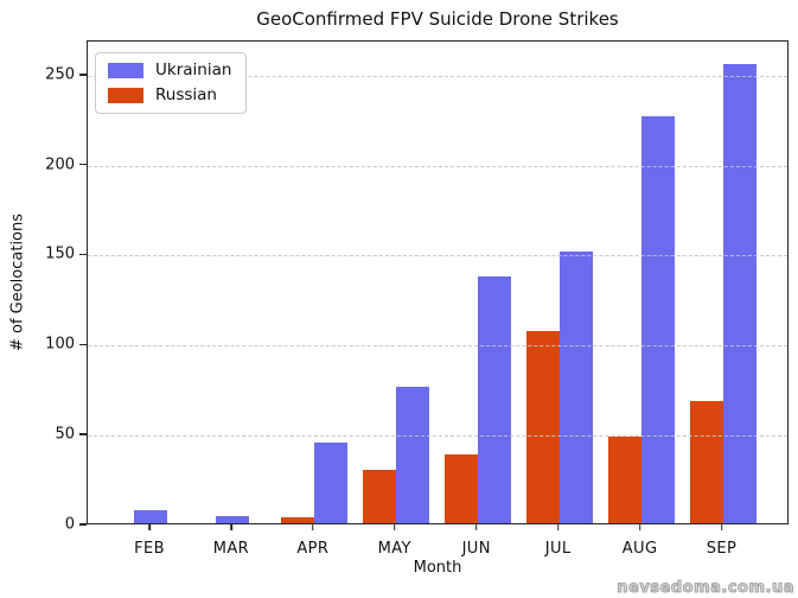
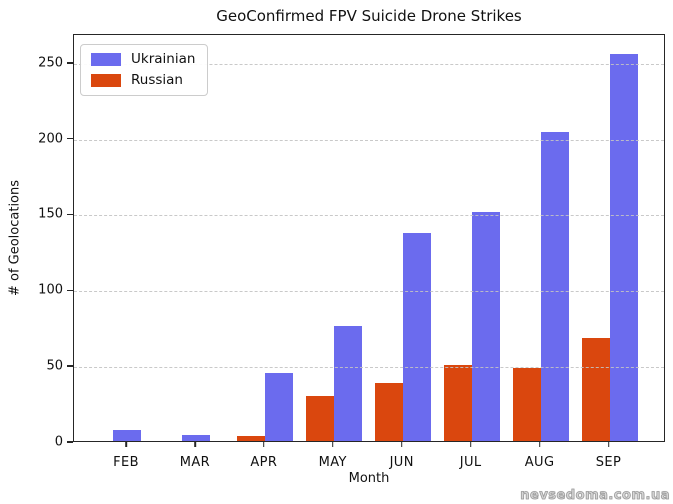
Russian/JUL: 107 -> 50
Ukrainian/AUG: 226 -> 204
